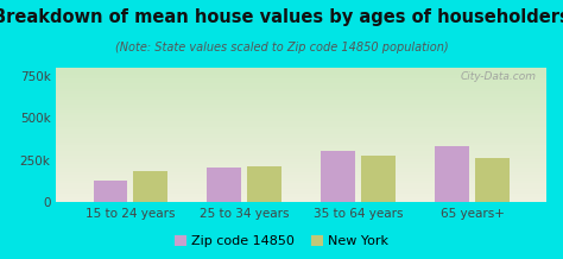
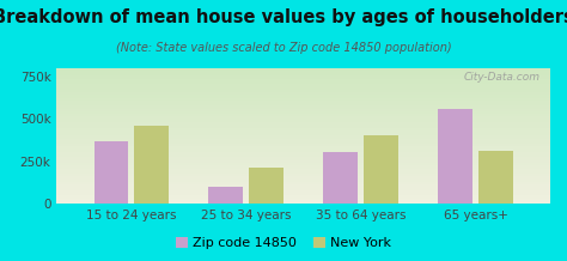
Zip code 14850/15 to 24 years: 120k -> 370k
New York/15 to 24 years: 180k -> 460k
Zip code 14850/25 to 34 years: 200k -> 100k
New York/35 to 64 years: 280k -> 400k
Zip code 14850/65 years+: 330k -> 560k
New York/65 years+: 260k -> 310k
